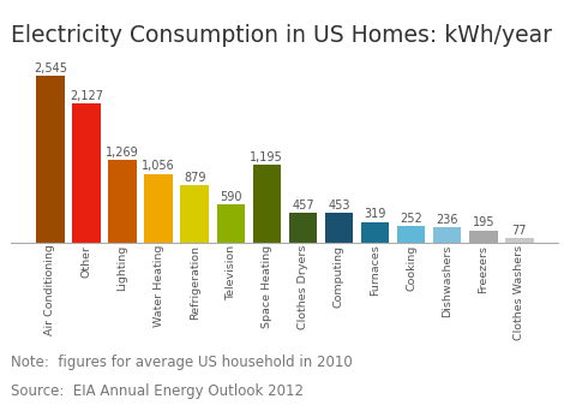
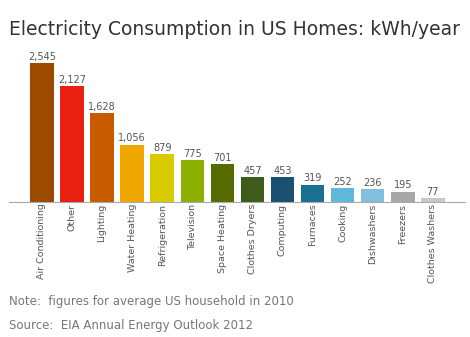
Lighting: 1,269 -> 1,628
Television: 590 -> 775
Space Heating: 1,195 -> 701
